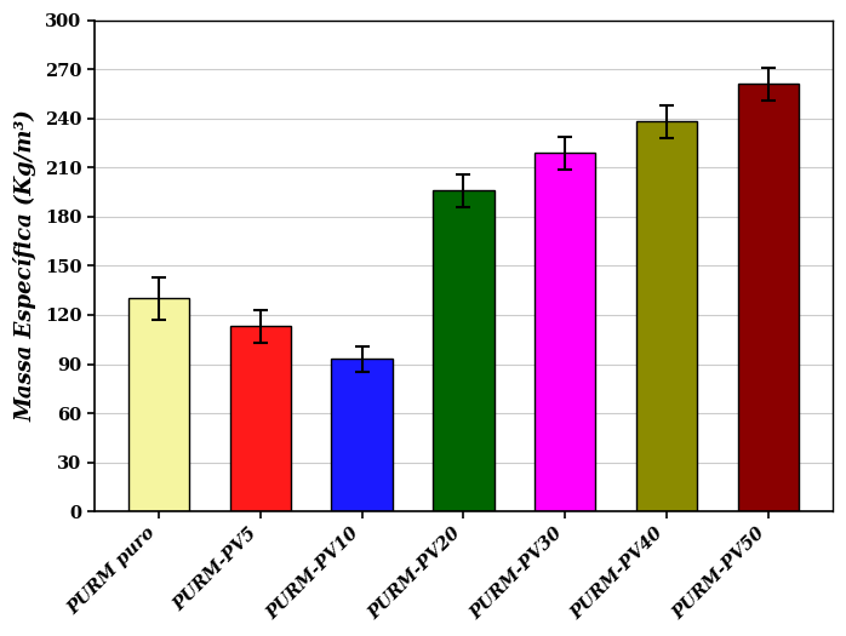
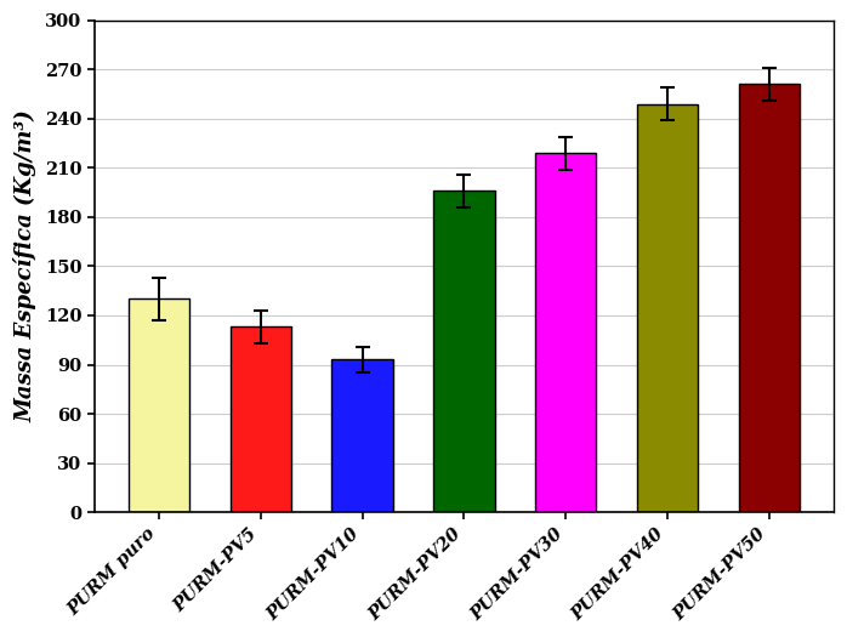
PURM-PV40: 238 -> 249
